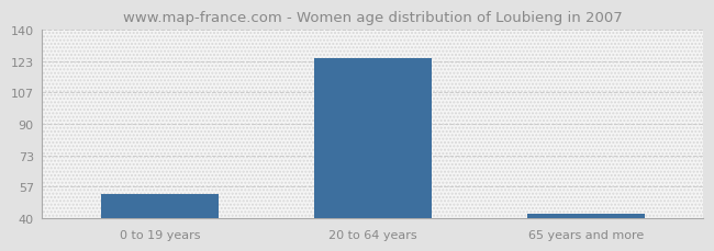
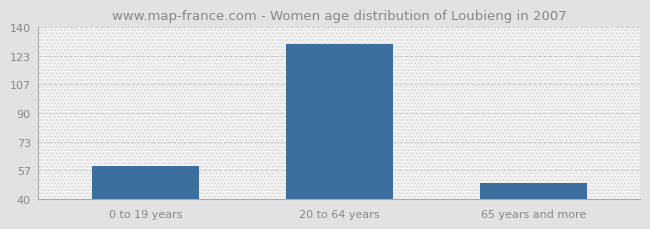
0 to 19 years: 53 -> 59
20 to 64 years: 125 -> 130
65 years and more: 42 -> 49
